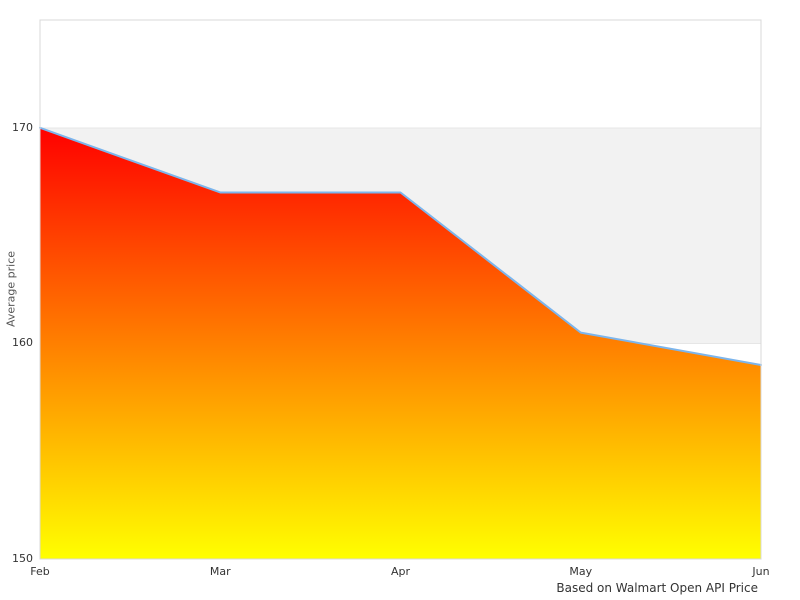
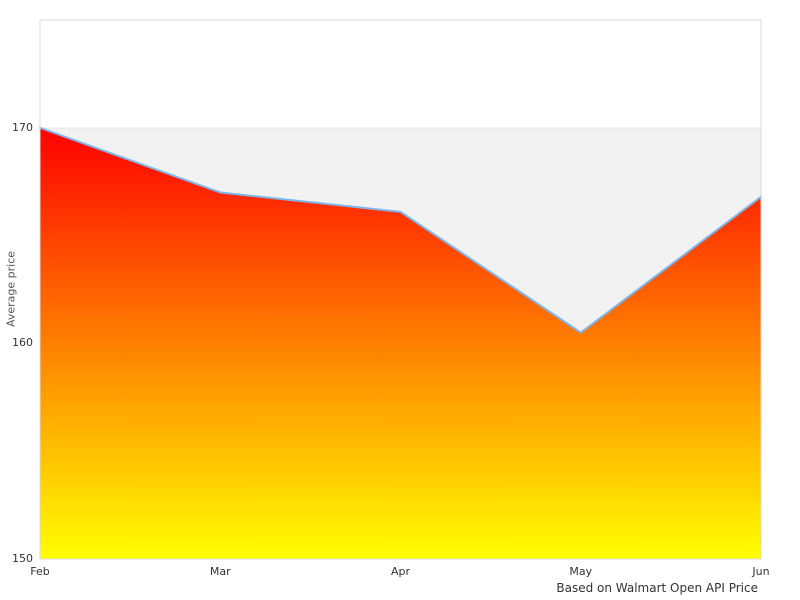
Apr: 167.0 -> 166.1
Jun: 159.0 -> 166.8
